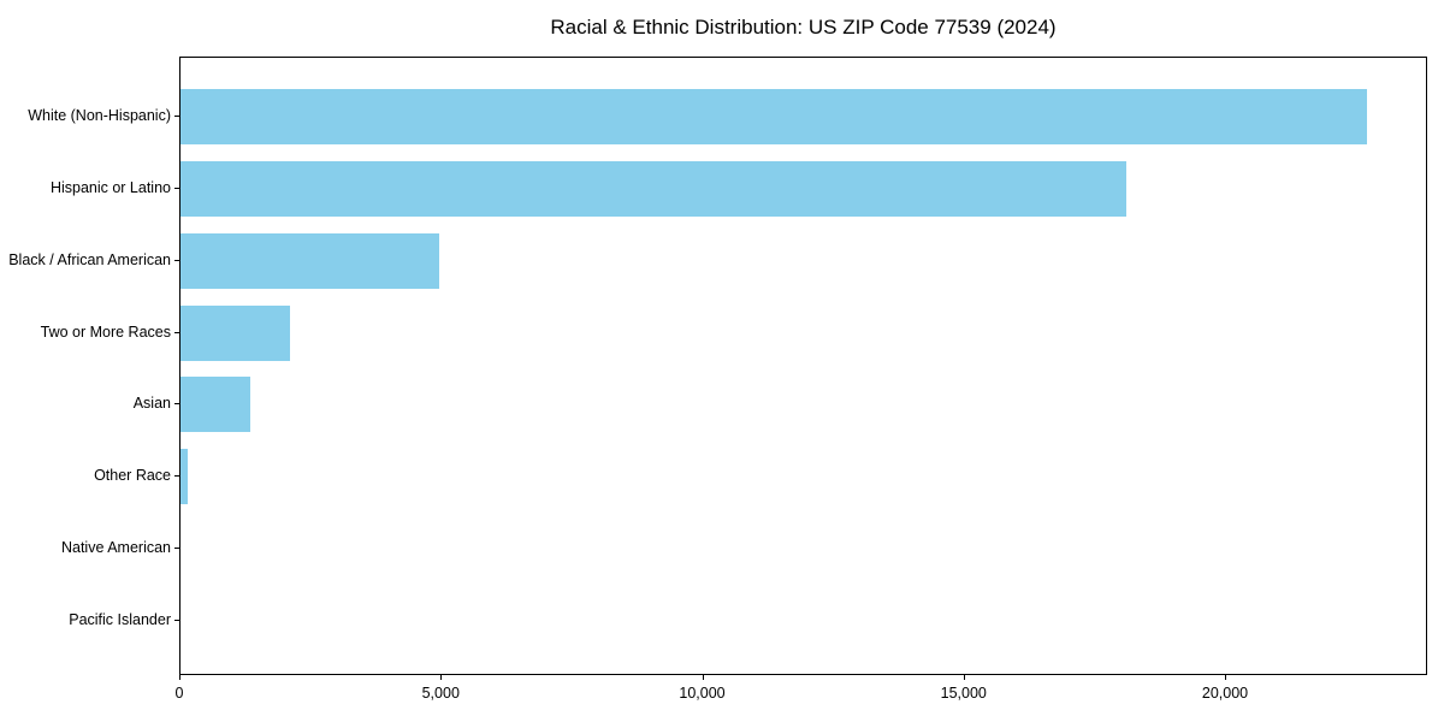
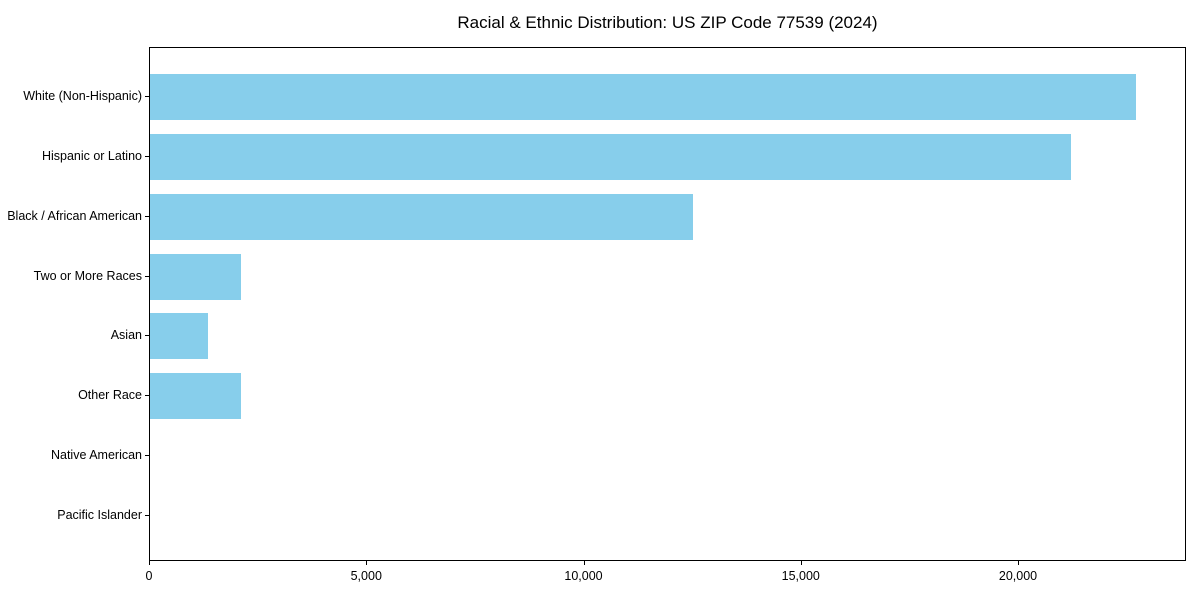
Hispanic or Latino: 18100 -> 21200
Black / African American: 5000 -> 12500
Other Race: 100 -> 2100
